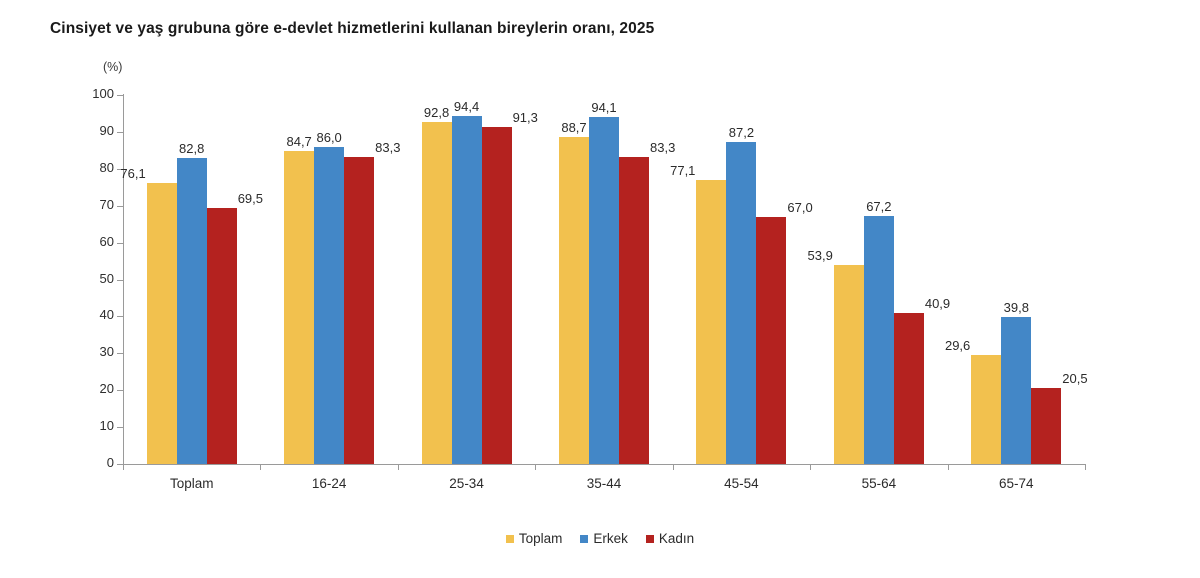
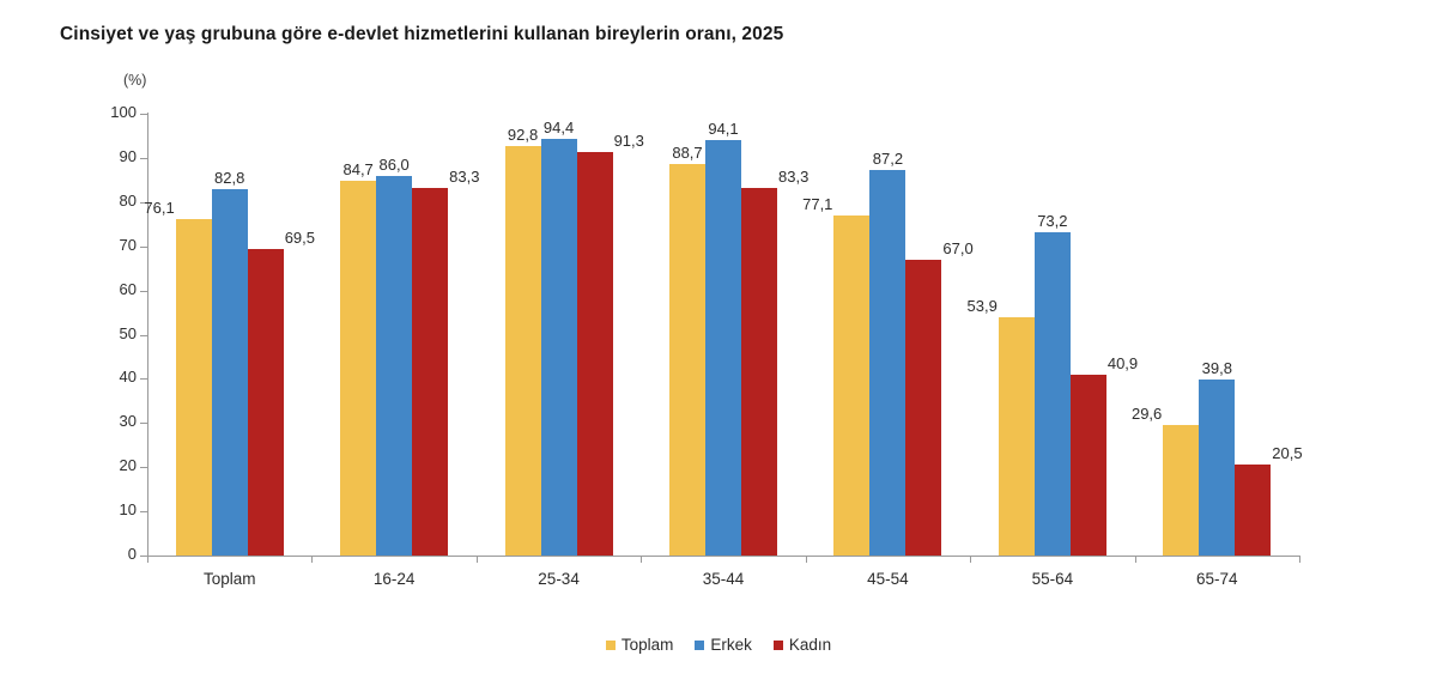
Erkek/55-64: 67,2 -> 73,2
